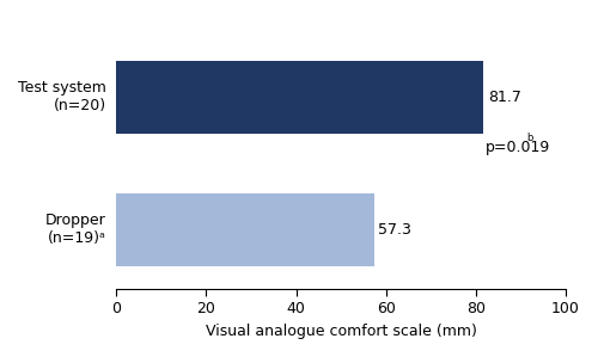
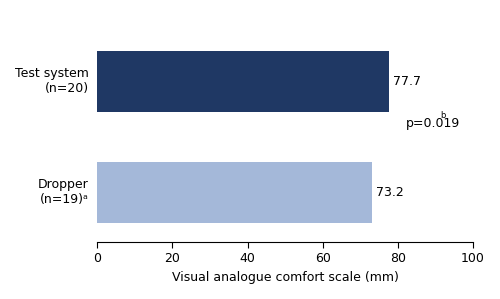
Test system (n=20): 81.7 -> 77.7
Dropper (n=19)ᵃ: 57.3 -> 73.2
